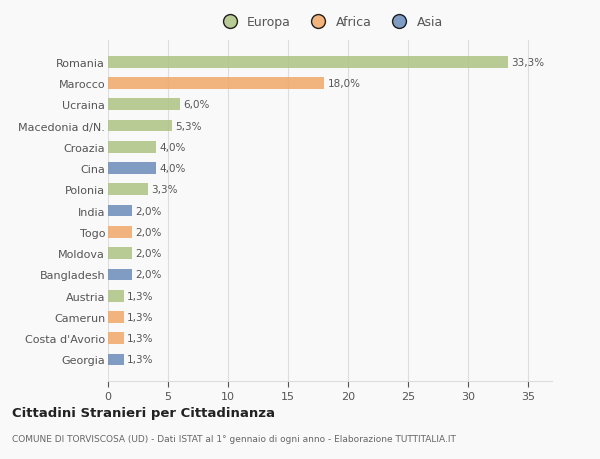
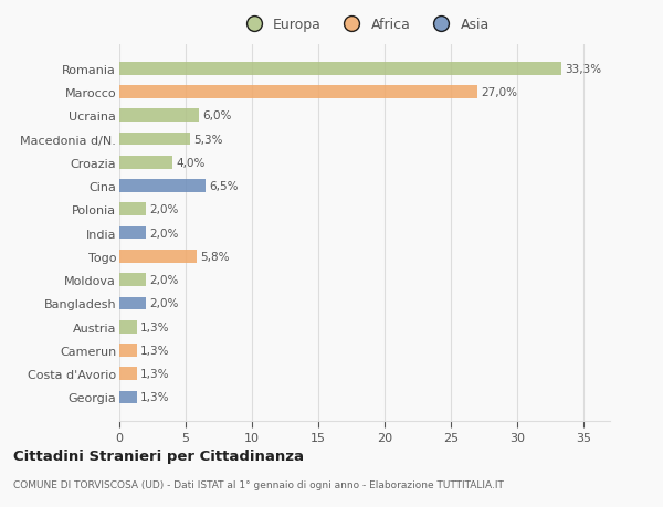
Marocco: 18,0% -> 27,0%
Cina: 4,0% -> 6,5%
Polonia: 3,3% -> 2,0%
Togo: 2,0% -> 5,8%
